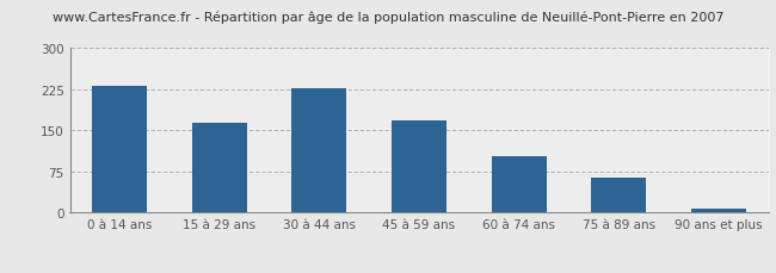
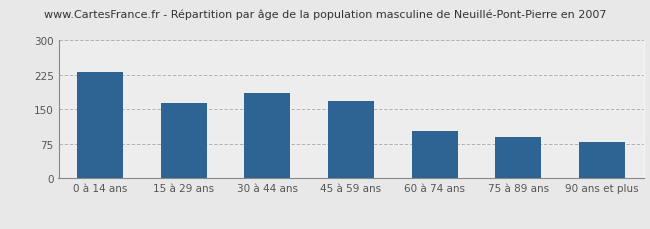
30 à 44 ans: 227 -> 185
75 à 89 ans: 63 -> 90
90 ans et plus: 7 -> 80
